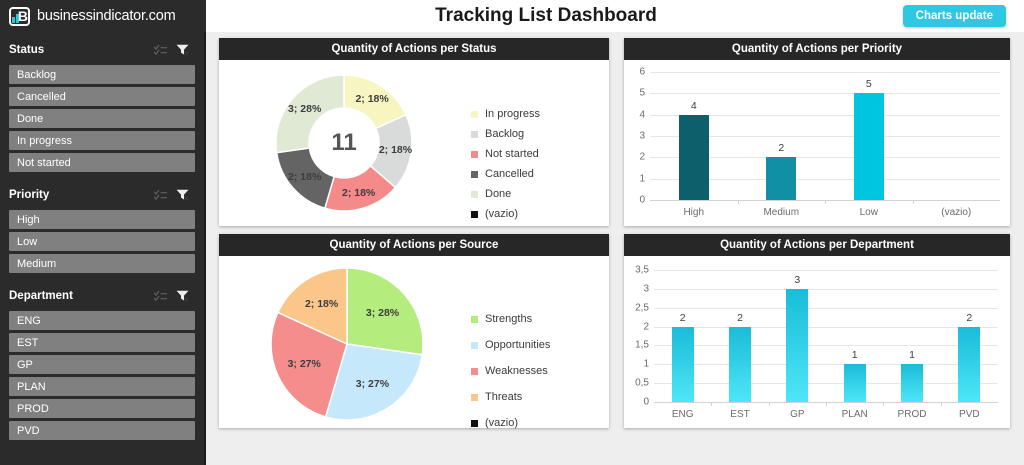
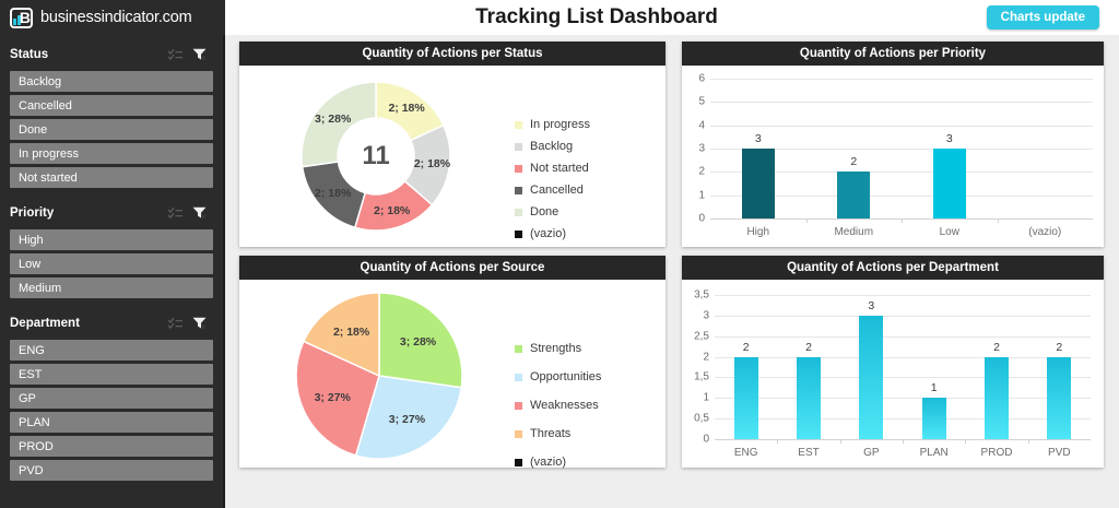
Quantity of Actions per Priority/High: 4 -> 3
Quantity of Actions per Priority/Low: 5 -> 3
Quantity of Actions per Department/PROD: 1 -> 2
